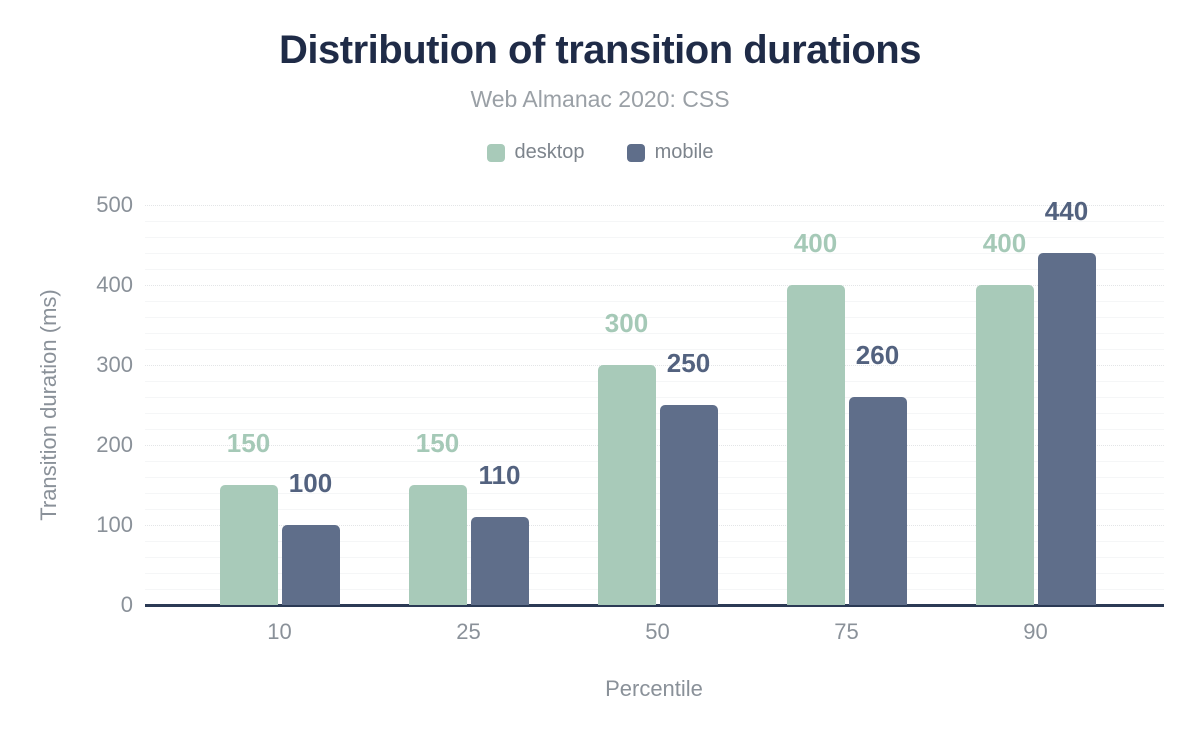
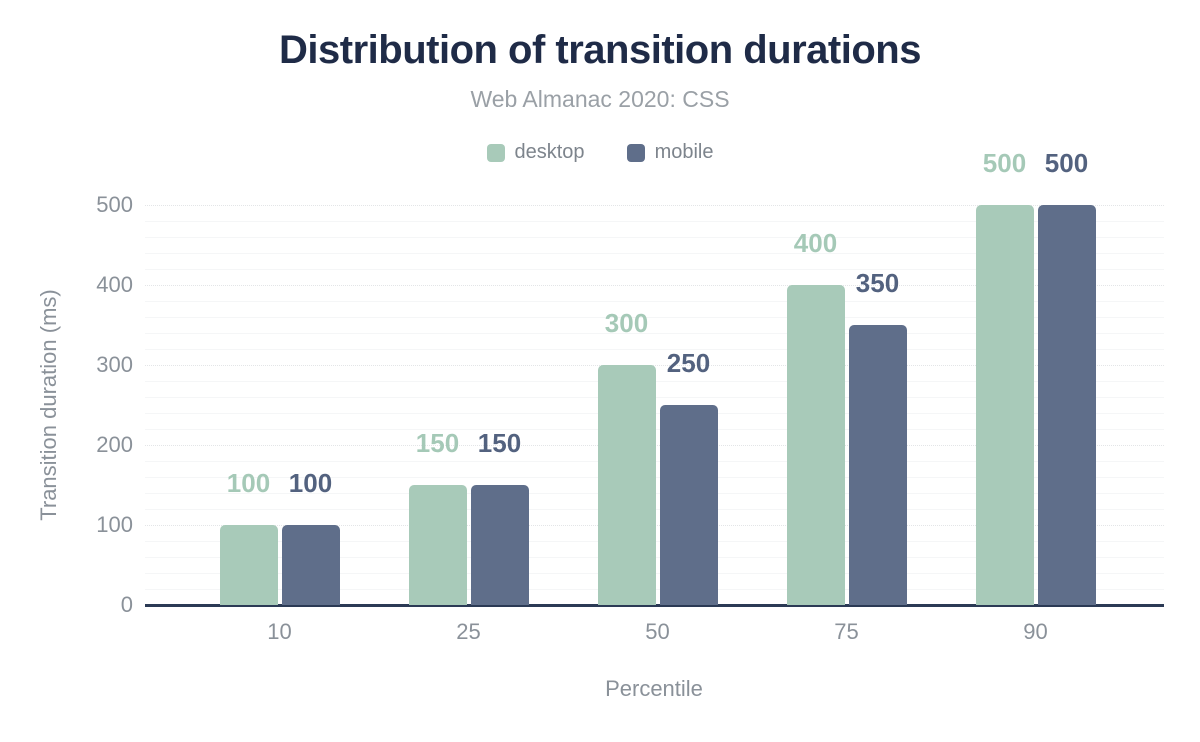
desktop/10: 150 -> 100
mobile/25: 110 -> 150
mobile/75: 260 -> 350
desktop/90: 400 -> 500
mobile/90: 440 -> 500
